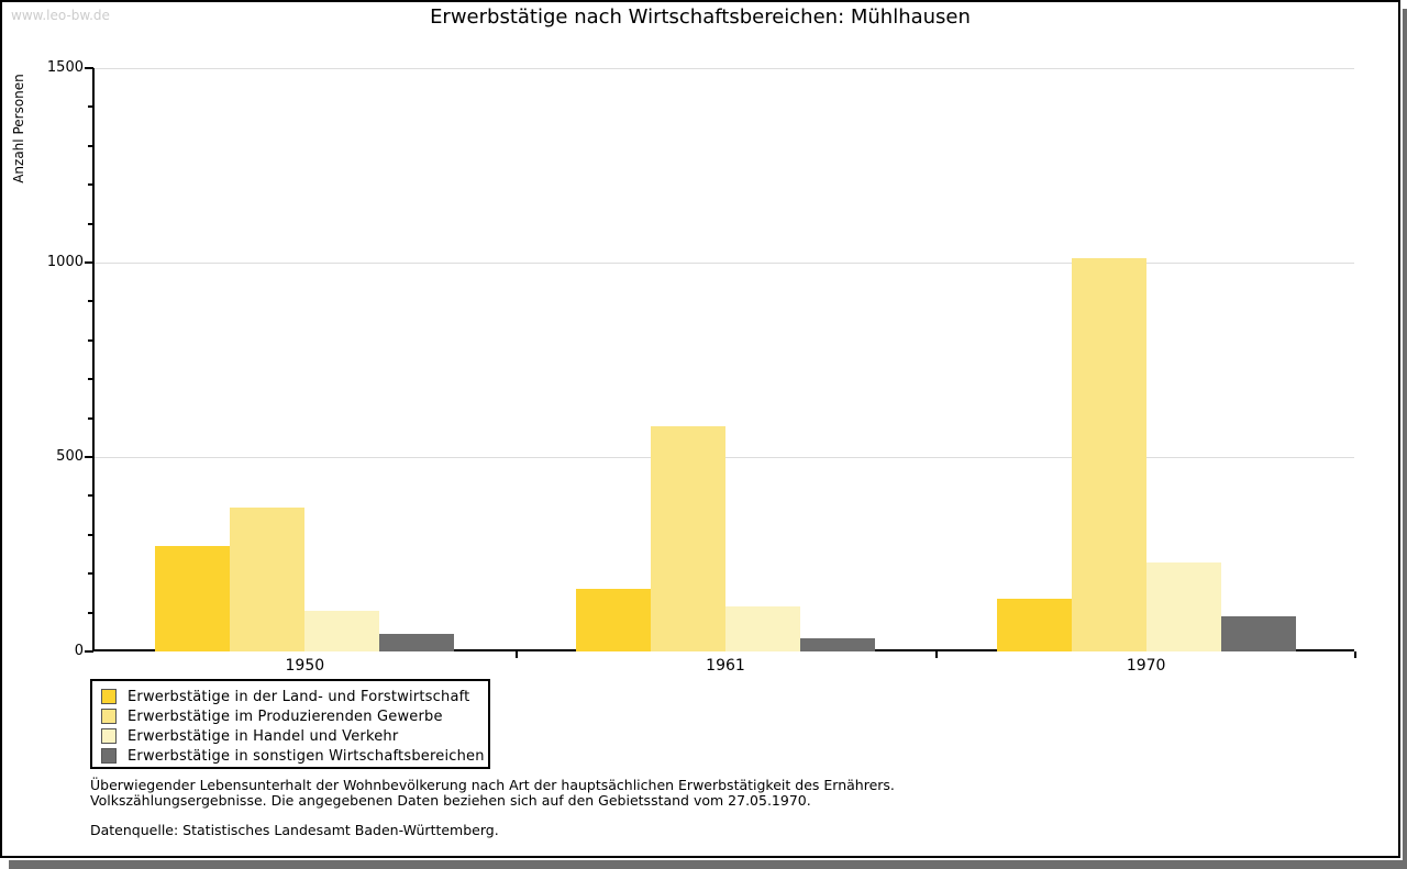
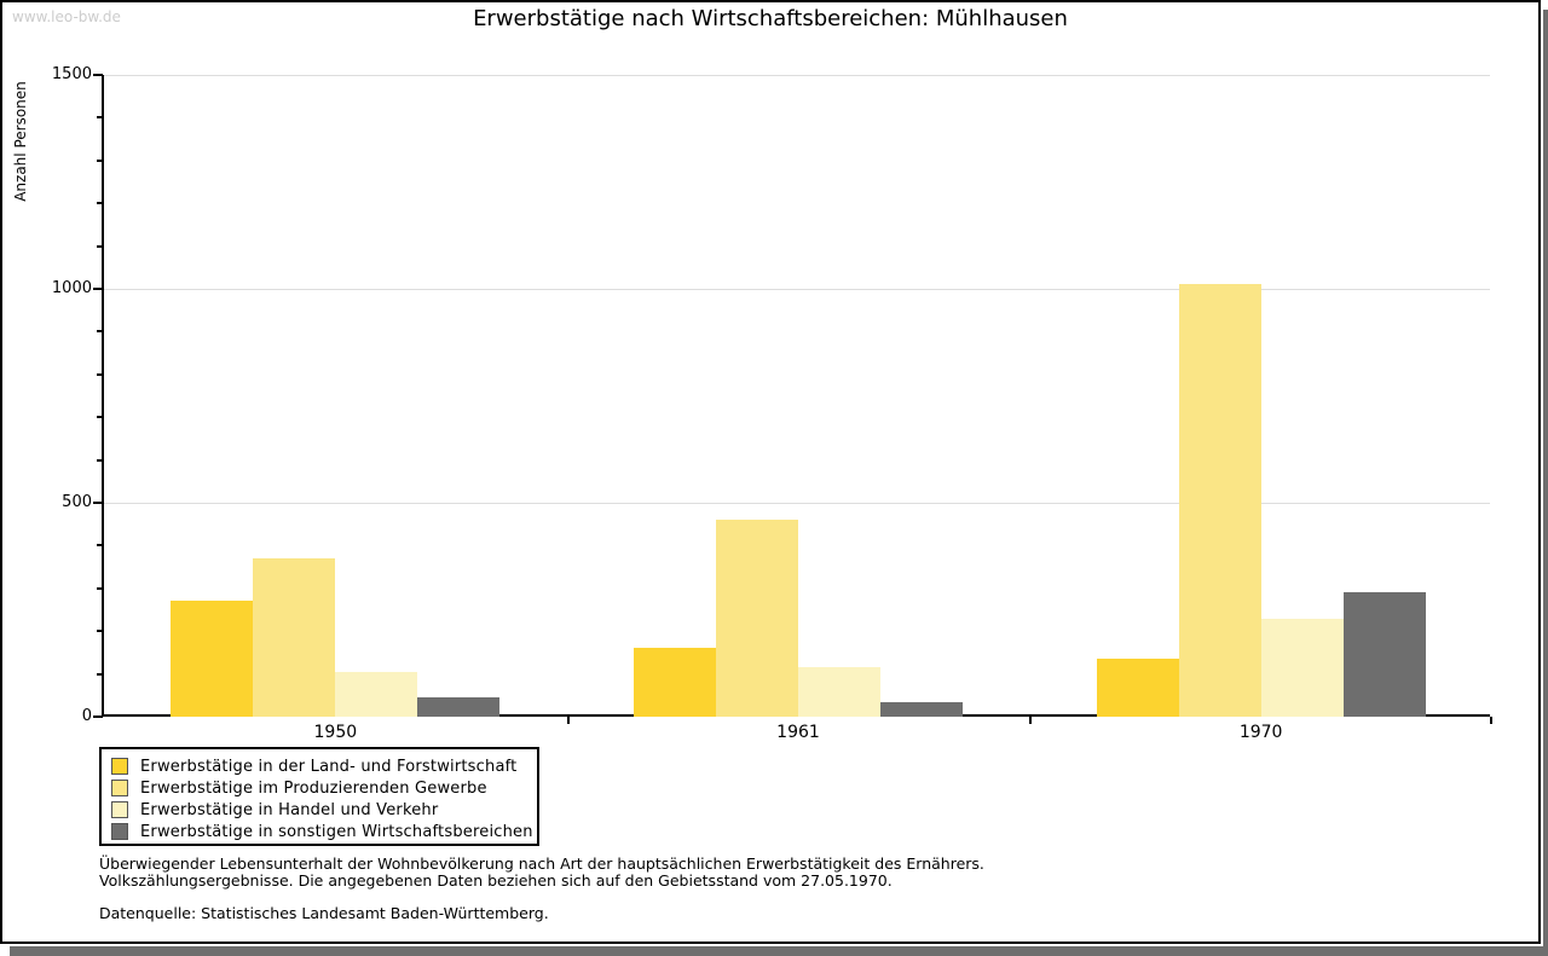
Erwerbstätige im Produzierenden Gewerbe/1961: 580 -> 460
Erwerbstätige in sonstigen Wirtschaftsbereichen/1970: 90 -> 290
